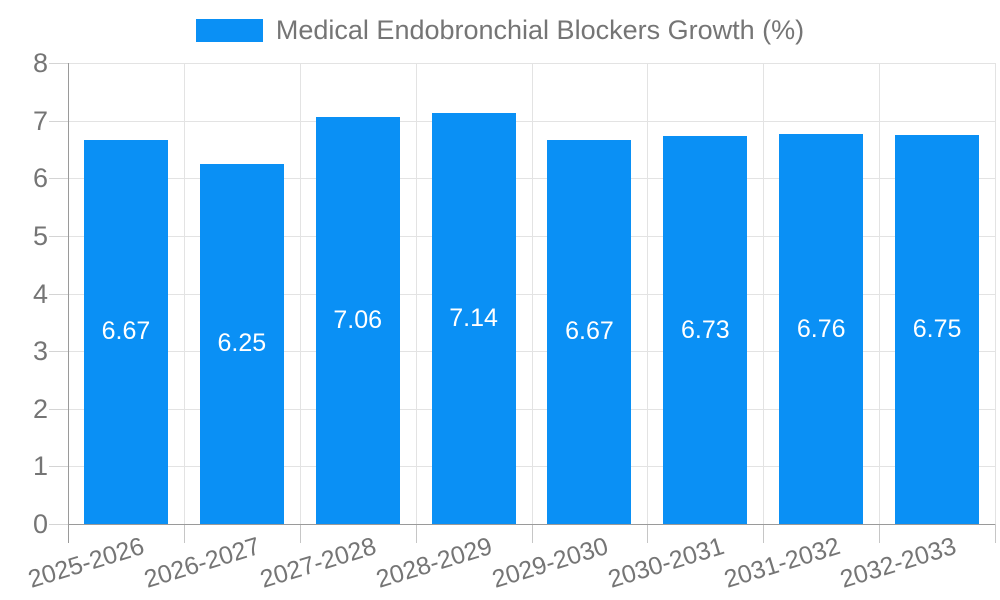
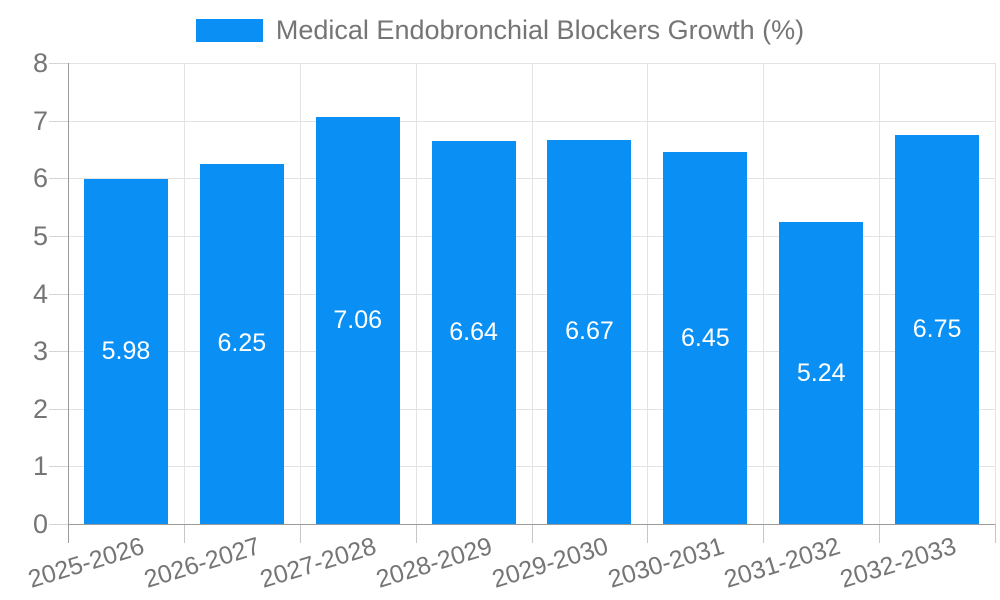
2025-2026: 6.67 -> 5.98
2028-2029: 7.14 -> 6.64
2030-2031: 6.73 -> 6.45
2031-2032: 6.76 -> 5.24
